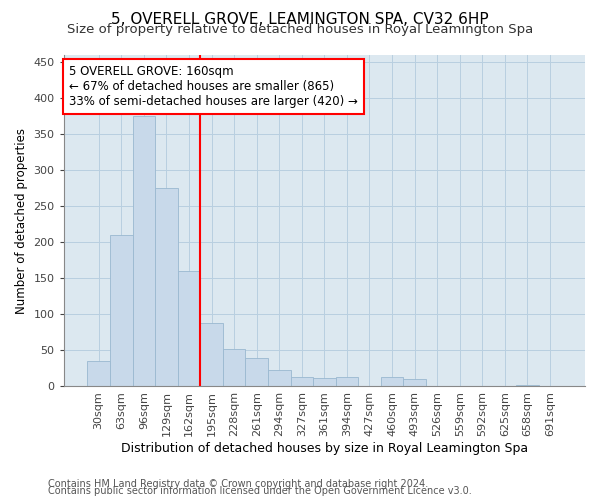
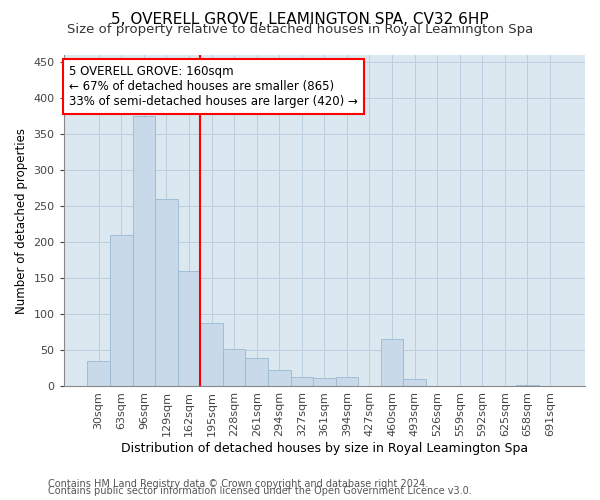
129sqm: 275 -> 260
460sqm: 13 -> 66
